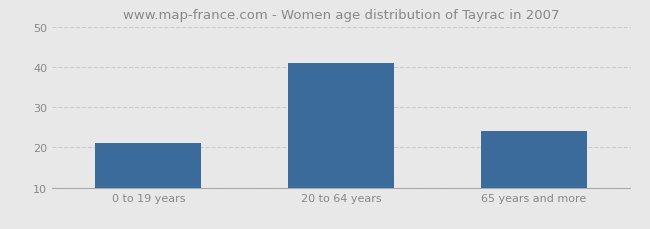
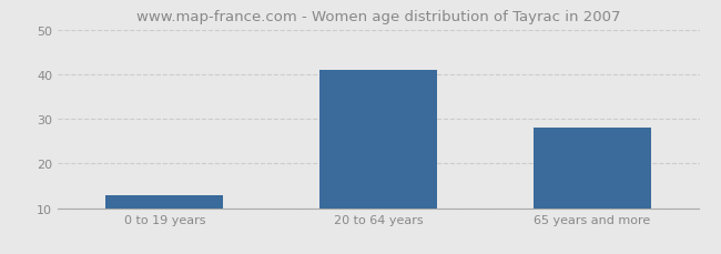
0 to 19 years: 21 -> 13
65 years and more: 24 -> 28
